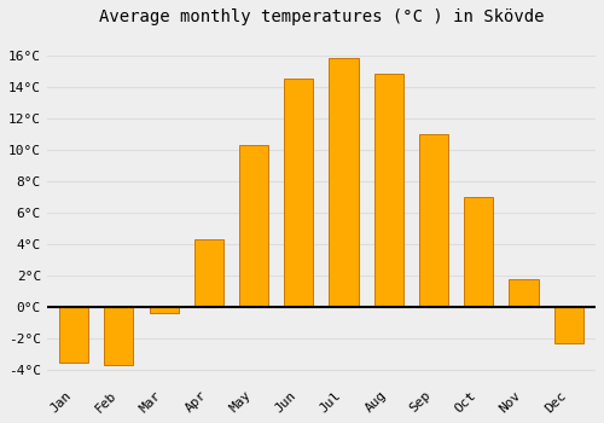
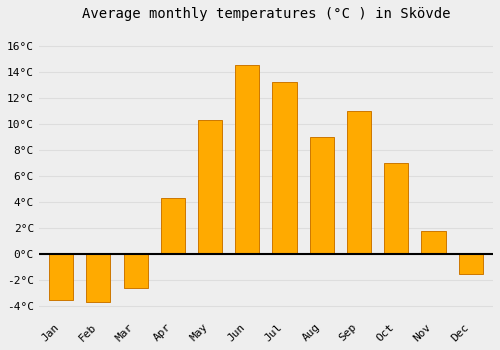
Mar: -0.4°C -> -2.6°C
Jul: 15.8°C -> 13.2°C
Aug: 14.8°C -> 9.0°C
Dec: -2.3°C -> -1.5°C
